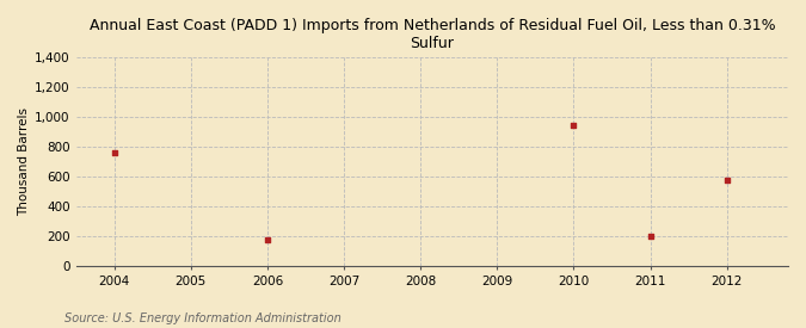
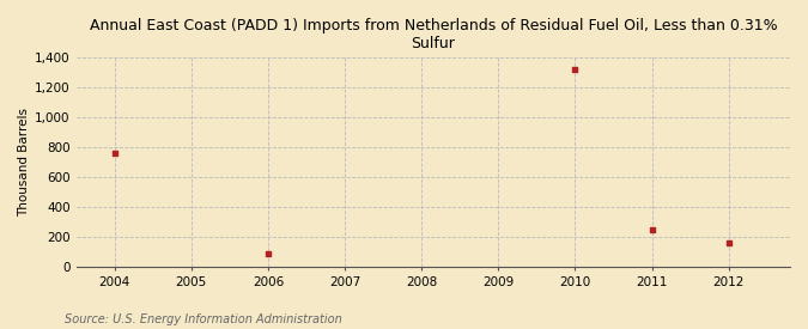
2006: 180 -> 90
2010: 950 -> 1,320
2011: 200 -> 250
2012: 580 -> 160
